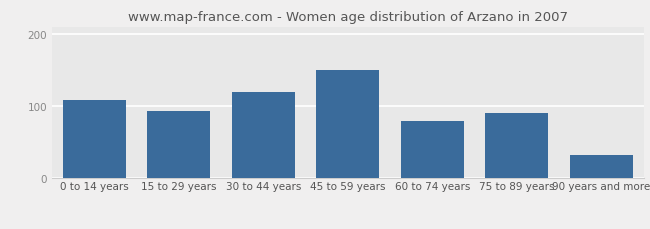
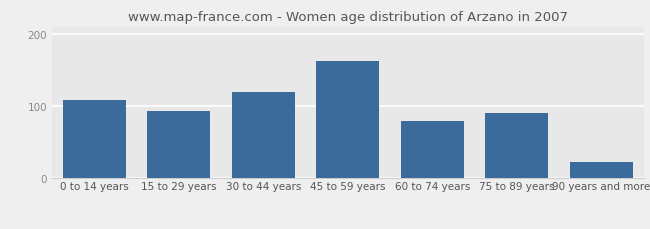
45 to 59 years: 150 -> 163
90 years and more: 32 -> 22
